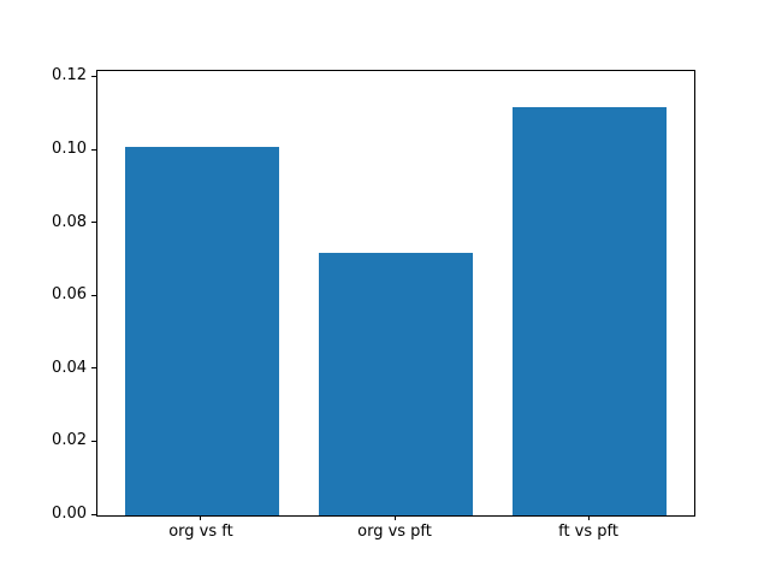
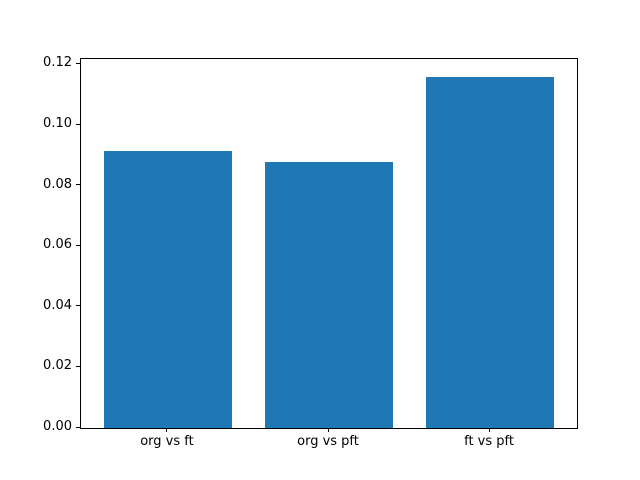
org vs ft: 0.101 -> 0.091
org vs pft: 0.072 -> 0.088
ft vs pft: 0.112 -> 0.116
